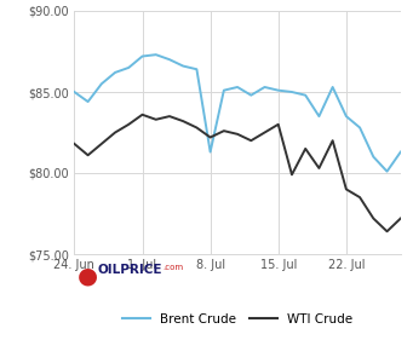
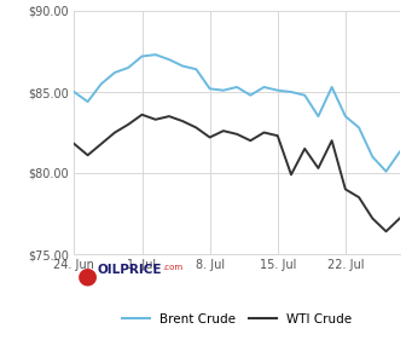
Brent Crude/8. Jul: $81.3 -> $85.2
WTI Crude/15. Jul: $83.0 -> $82.3
